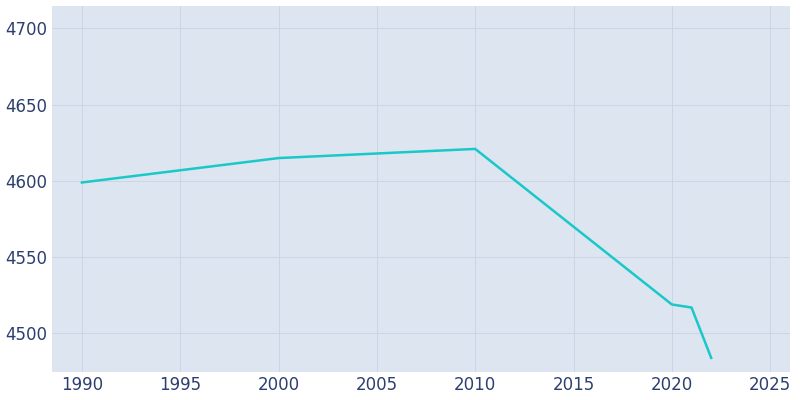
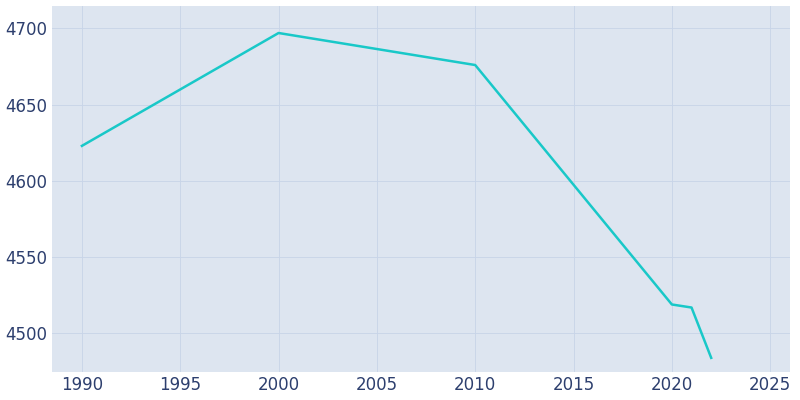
1990: 4599 -> 4623
2000: 4615 -> 4697
2010: 4621 -> 4676
